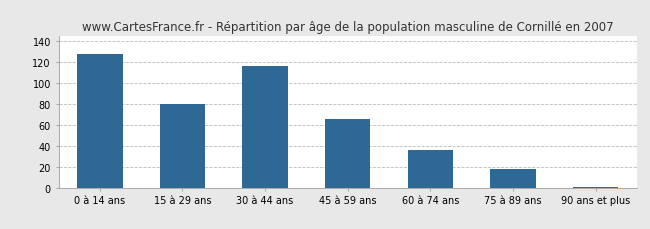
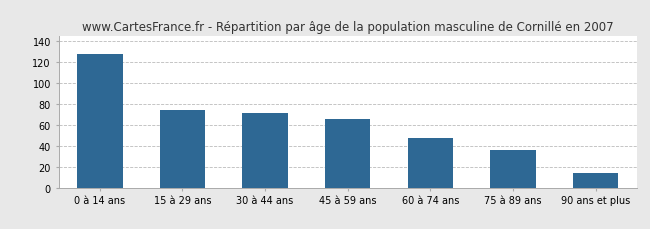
15 à 29 ans: 80 -> 74
30 à 44 ans: 116 -> 71
60 à 74 ans: 36 -> 47
75 à 89 ans: 18 -> 36
90 ans et plus: 1 -> 14
